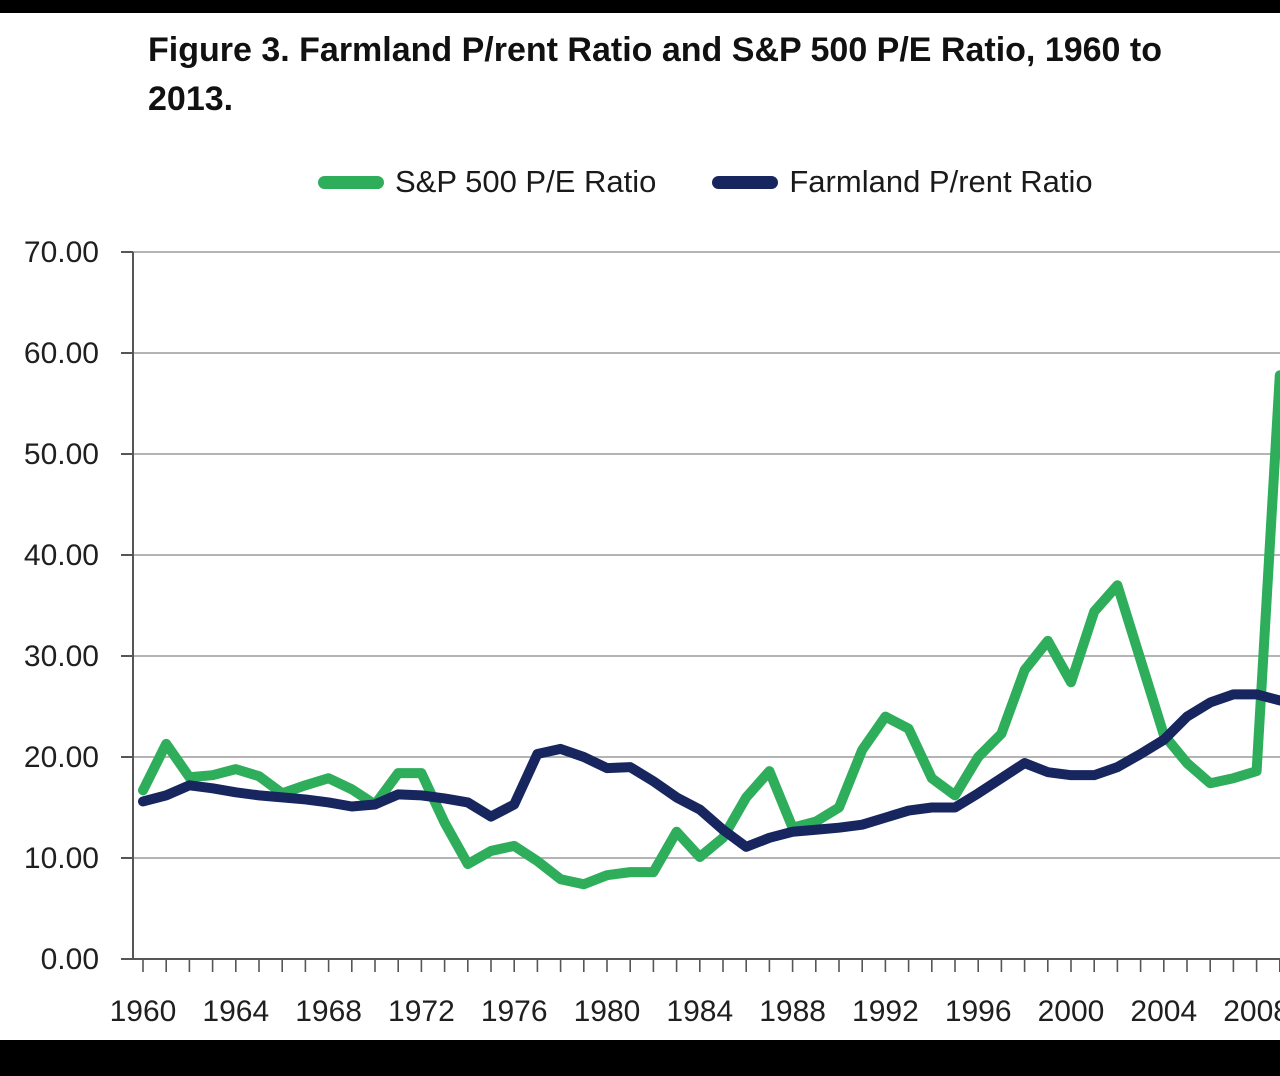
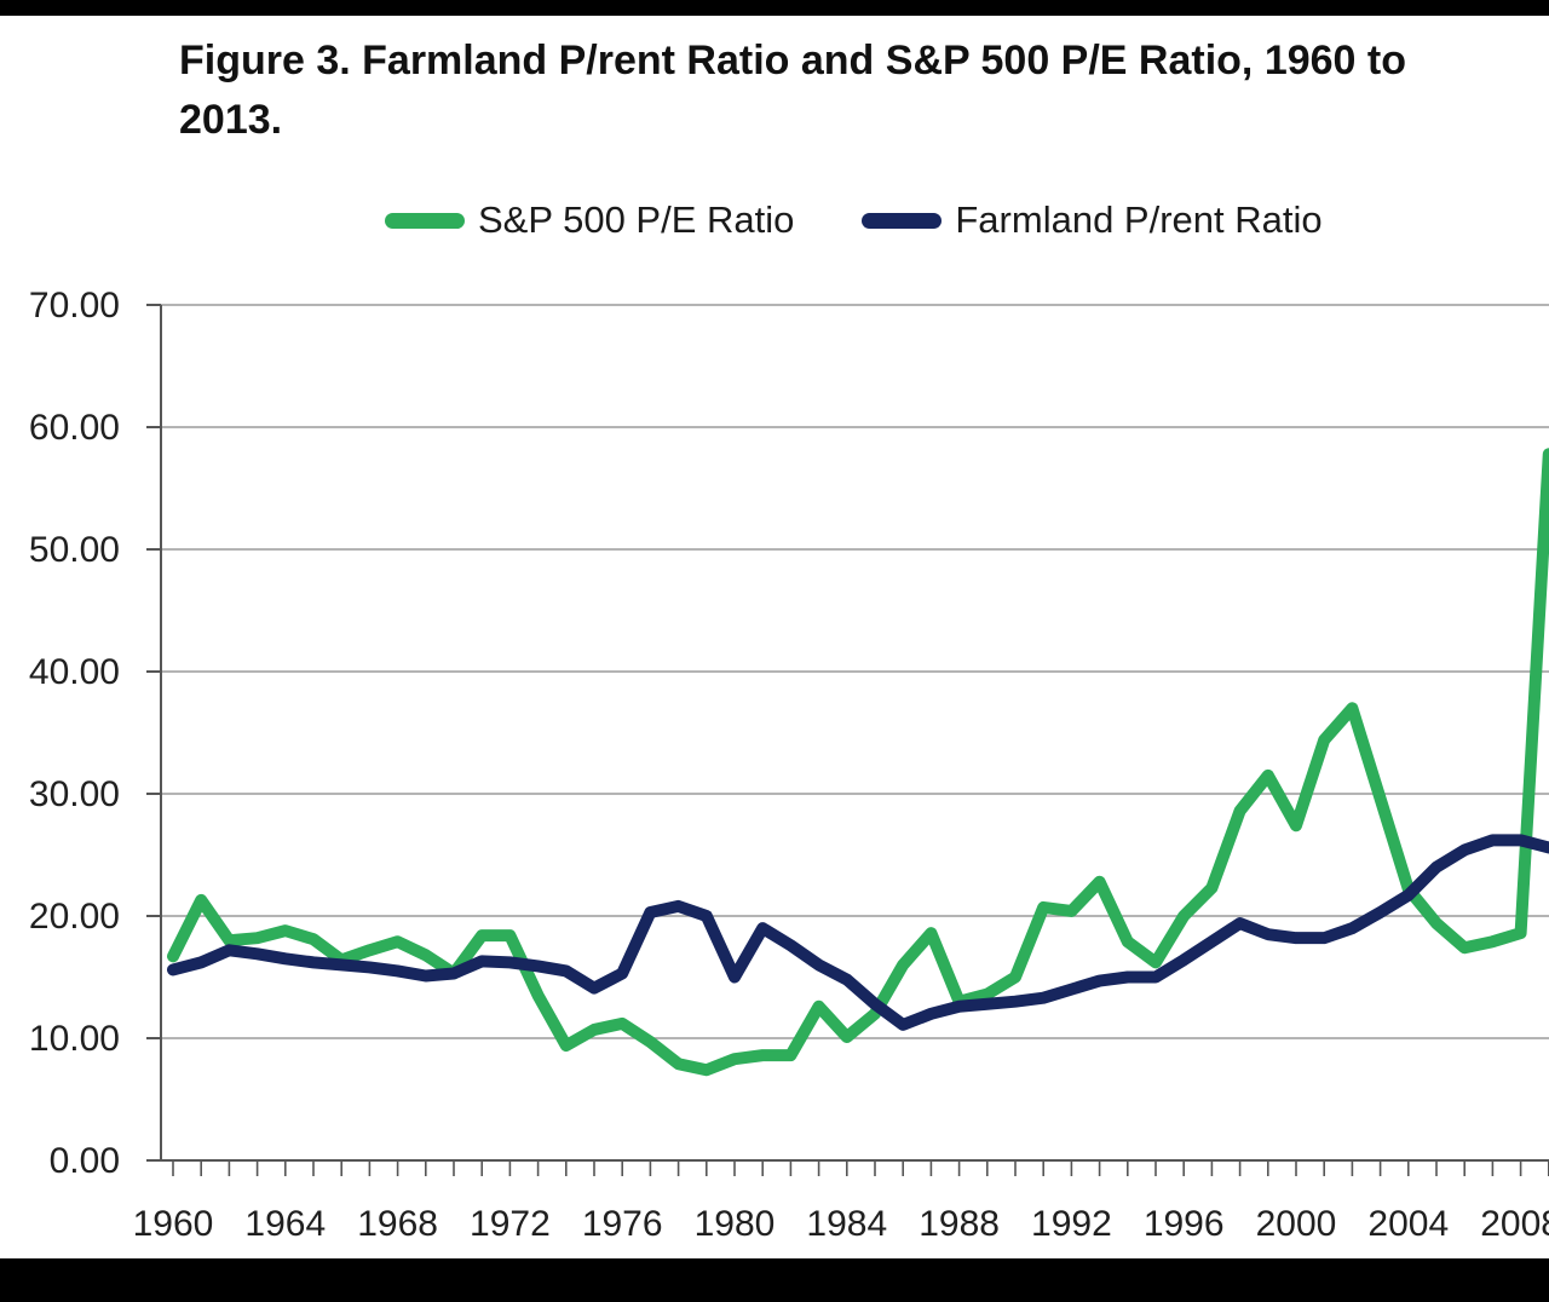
Farmland P/rent Ratio/1980: 18.9 -> 15.0
S&P 500 P/E Ratio/1992: 24.0 -> 20.4
